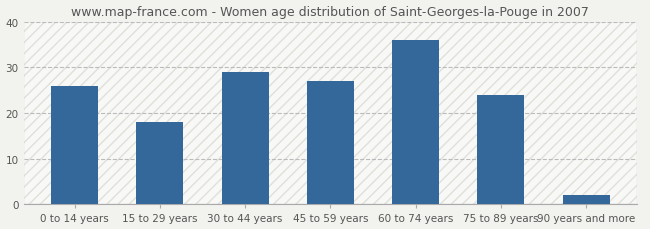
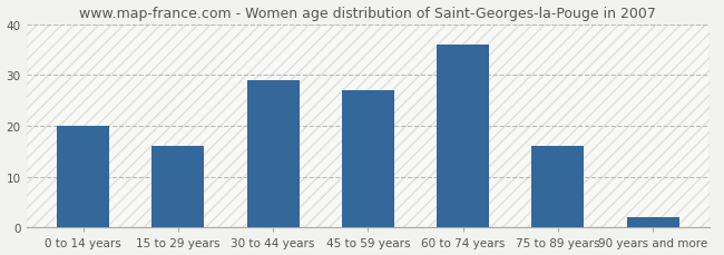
0 to 14 years: 26 -> 20
15 to 29 years: 18 -> 16
75 to 89 years: 24 -> 16
